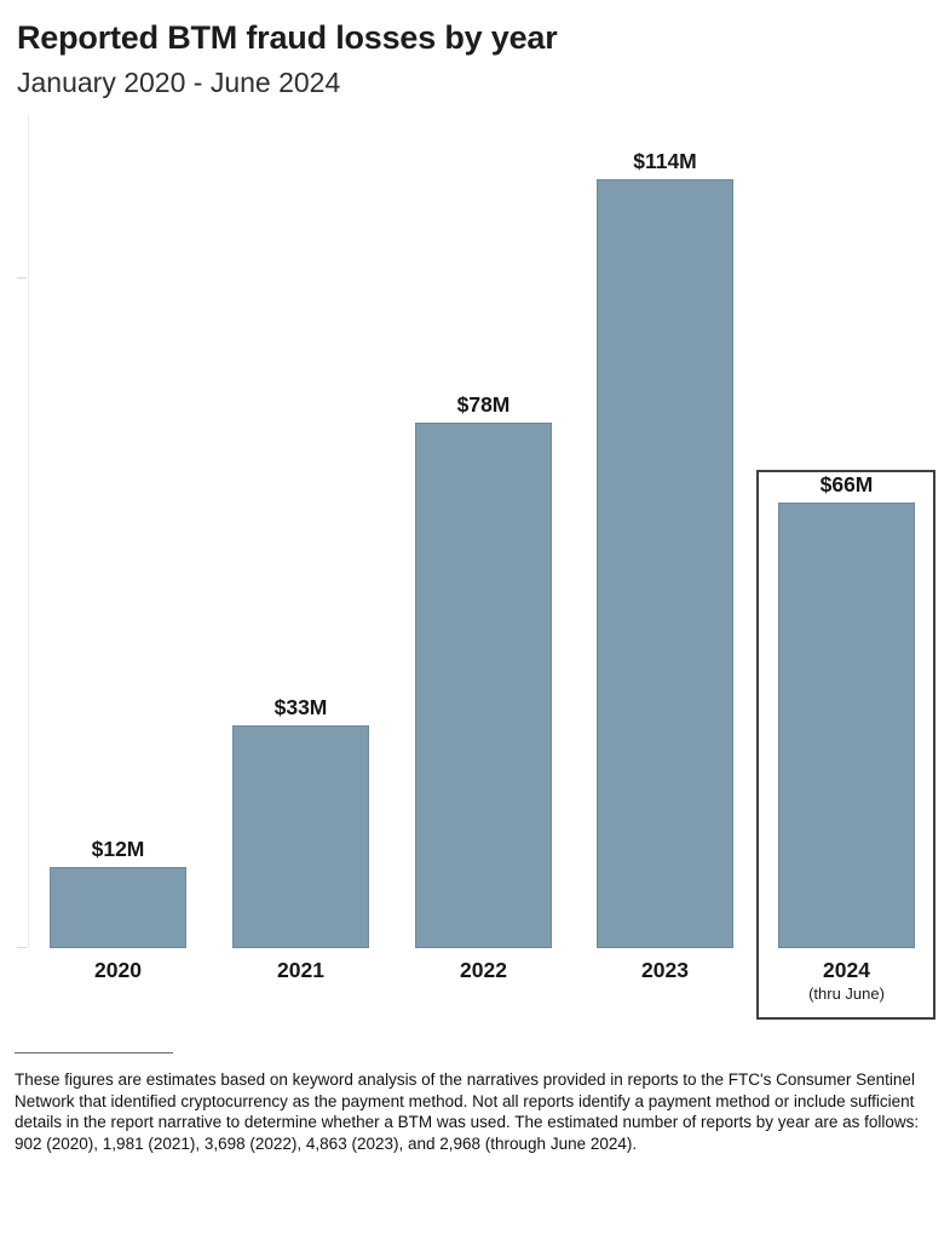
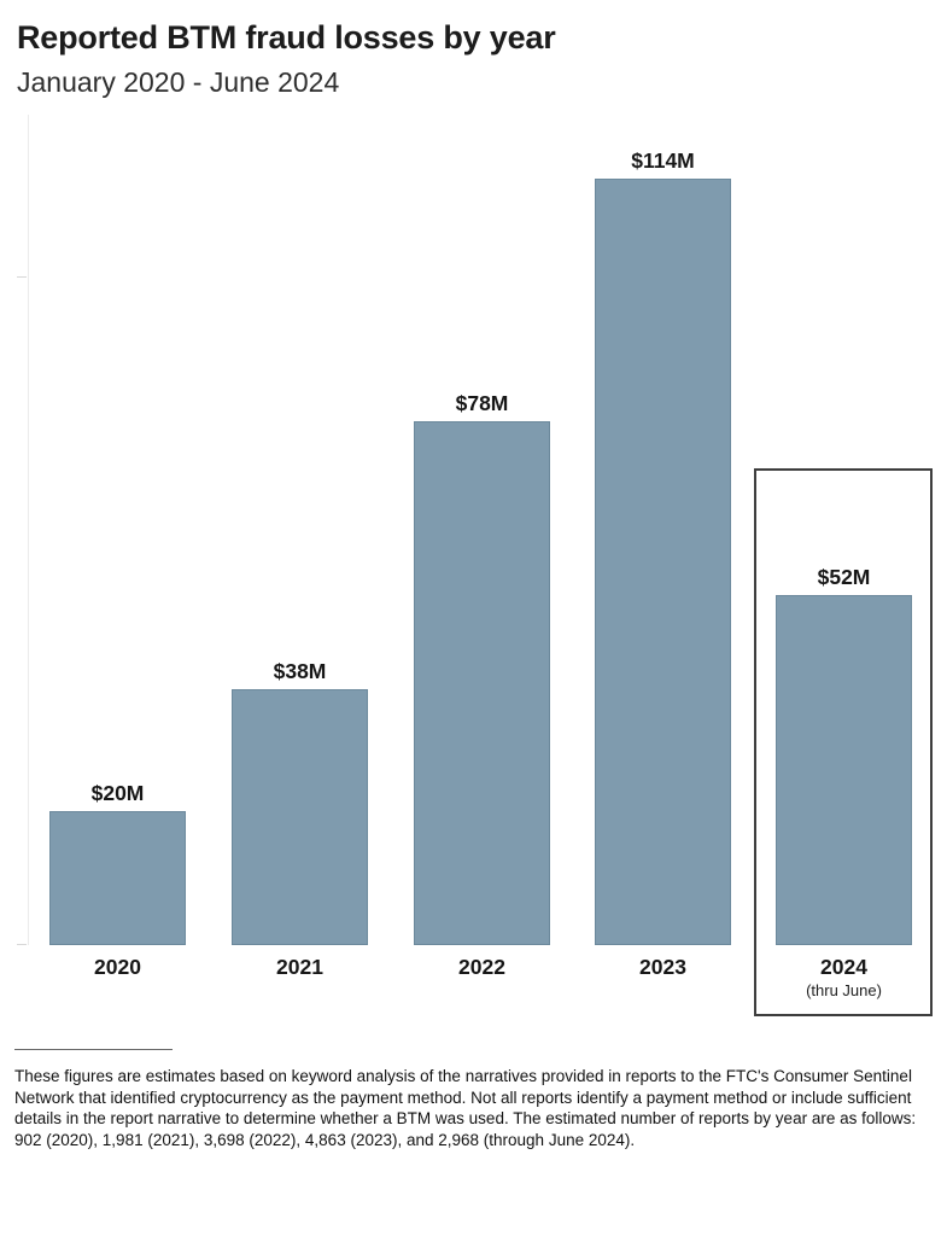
2020: $12M -> $20M
2021: $33M -> $38M
2024: $66M -> $52M
